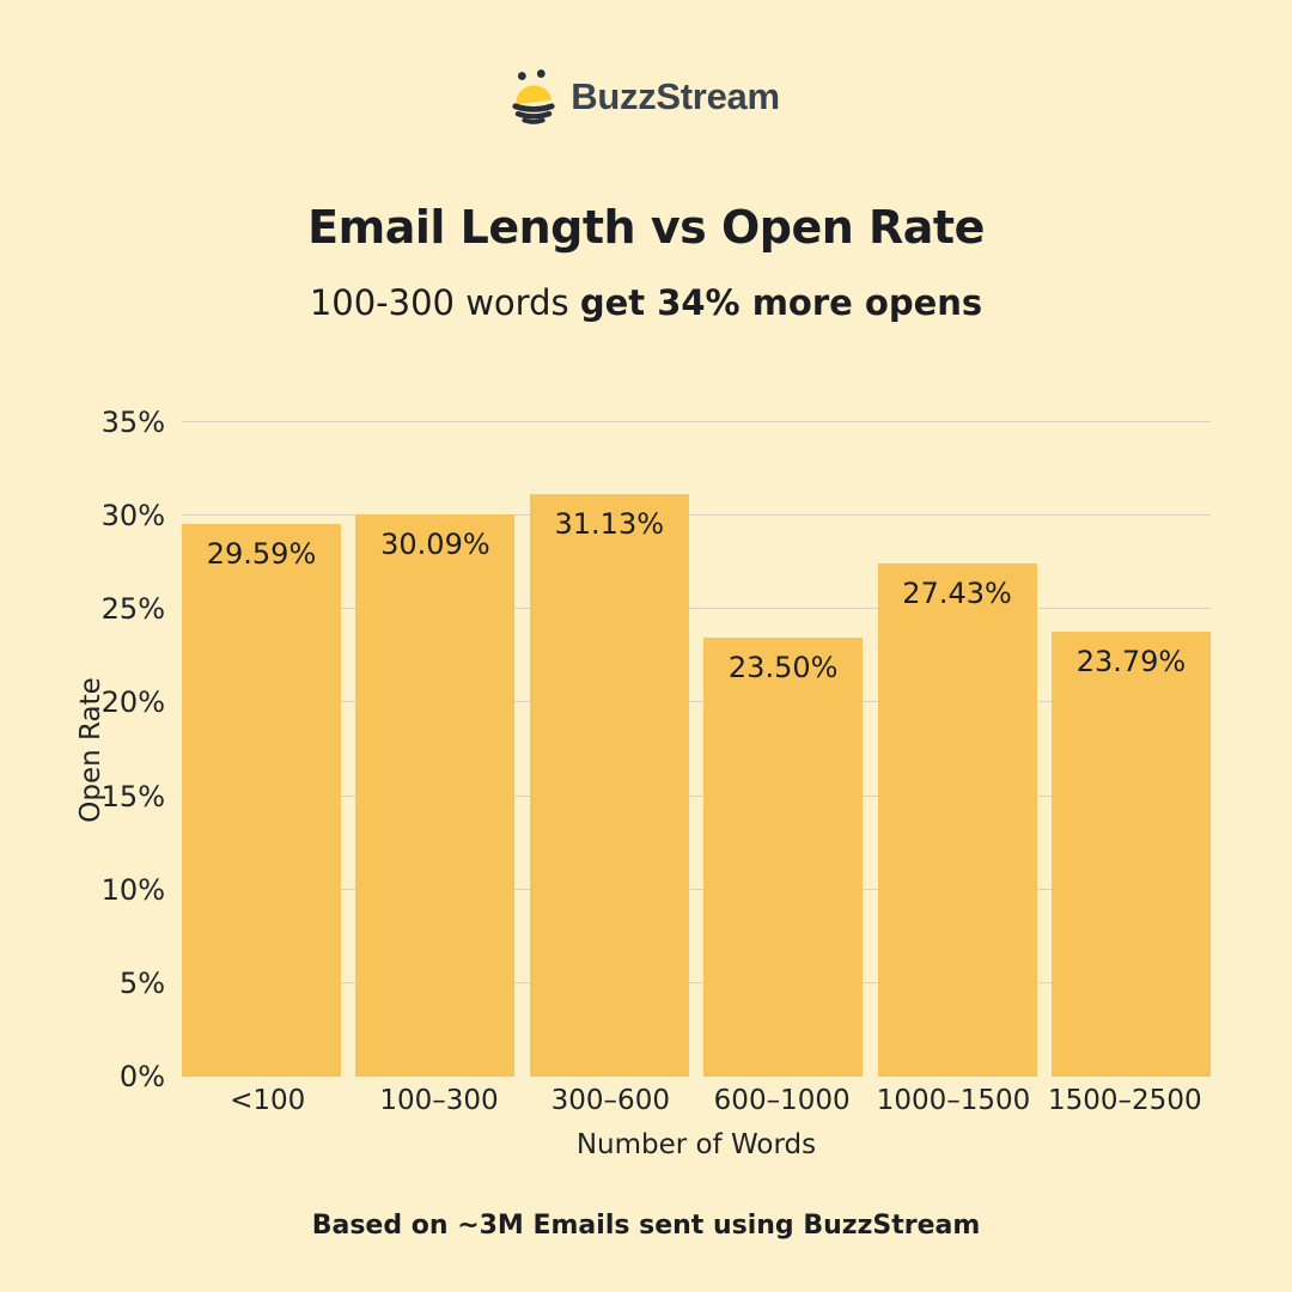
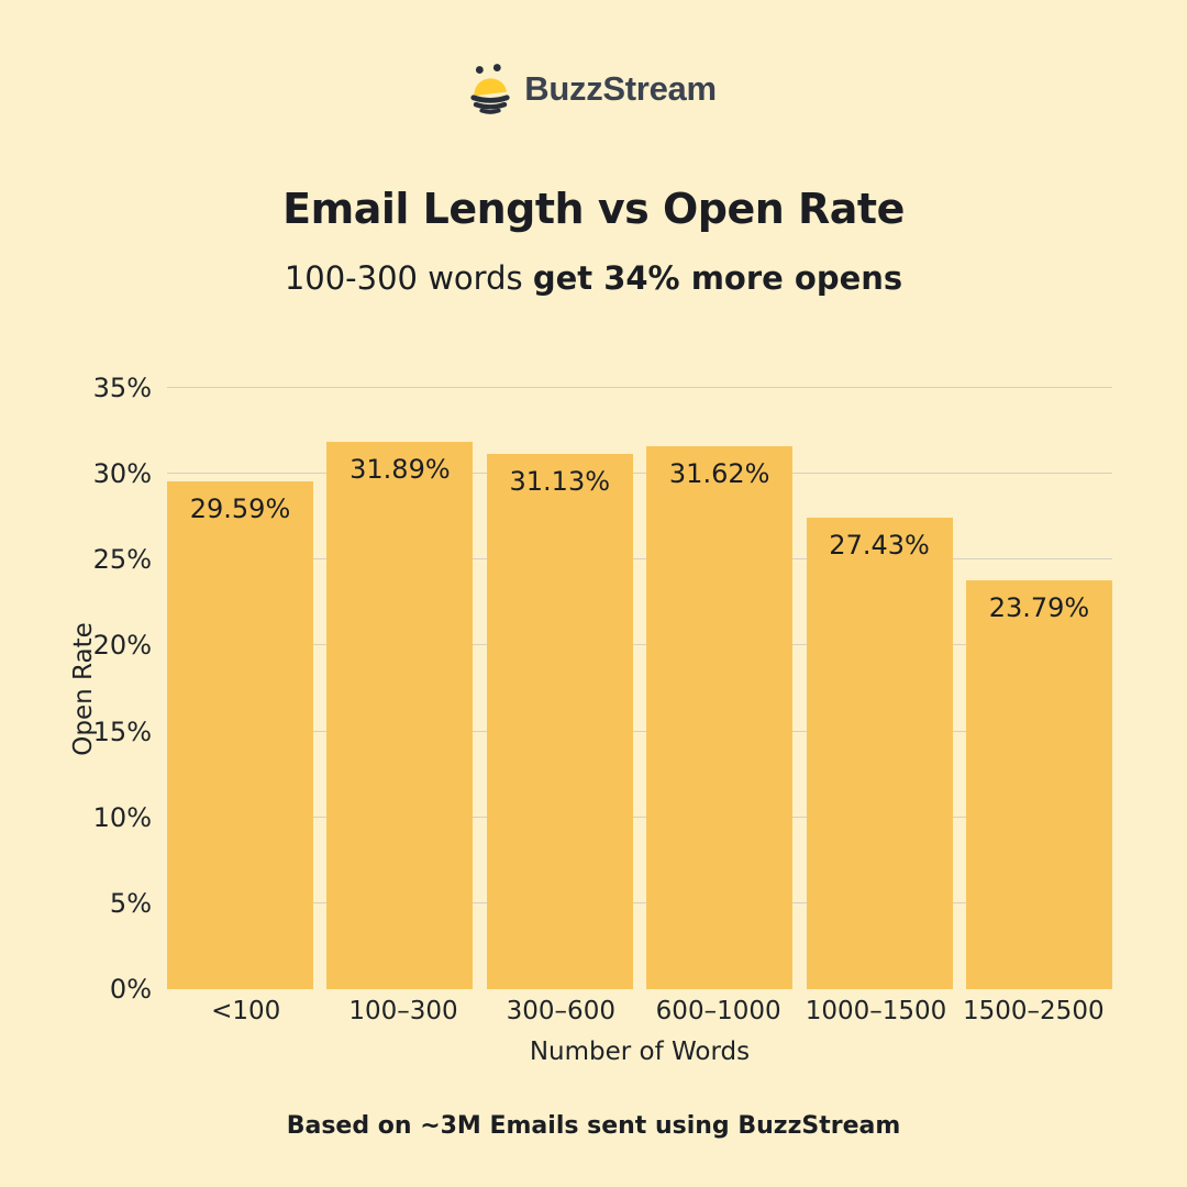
100–300: 30.09% -> 31.89%
600–1000: 23.50% -> 31.62%
